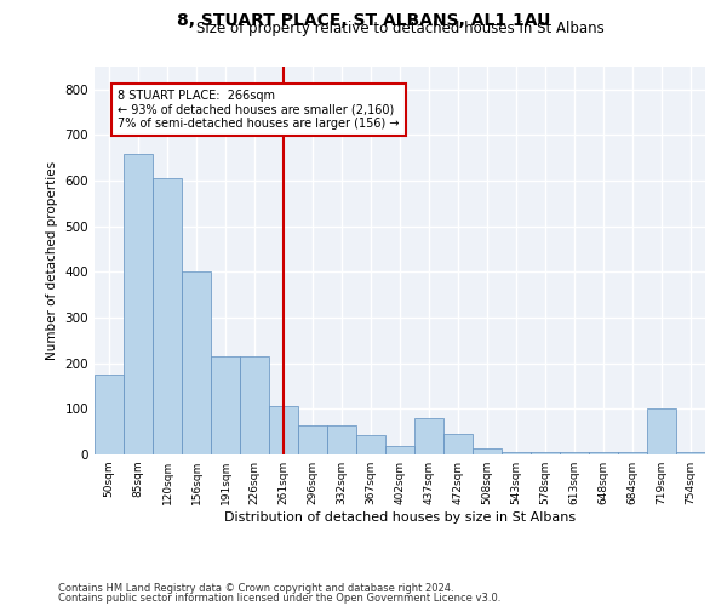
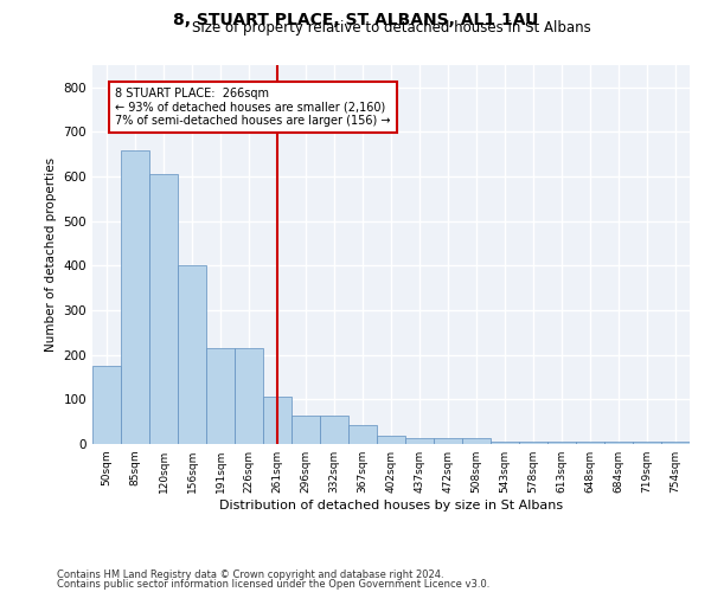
437sqm: 80 -> 14
472sqm: 45 -> 14
719sqm: 100 -> 5
